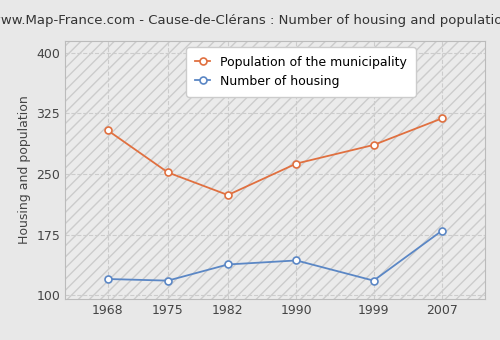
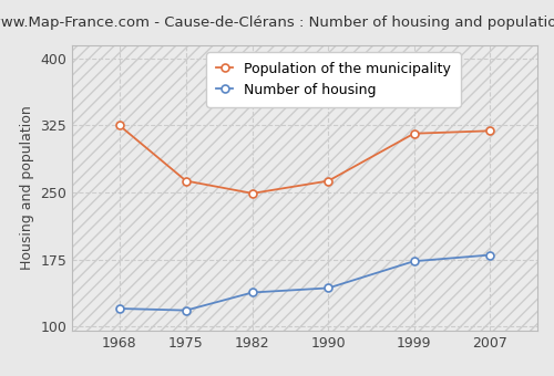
Population of the municipality/1968: 304 -> 325
Population of the municipality/1975: 252 -> 263
Population of the municipality/1982: 224 -> 249
Number of housing/1999: 118 -> 173
Population of the municipality/1999: 286 -> 316
